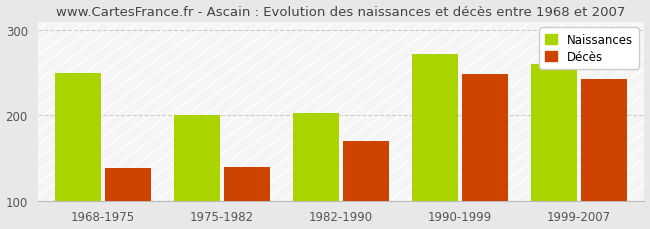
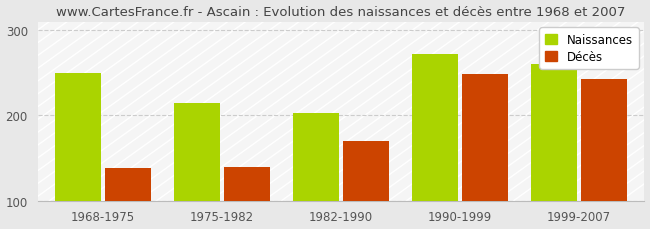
Naissances/1975-1982: 201 -> 214
